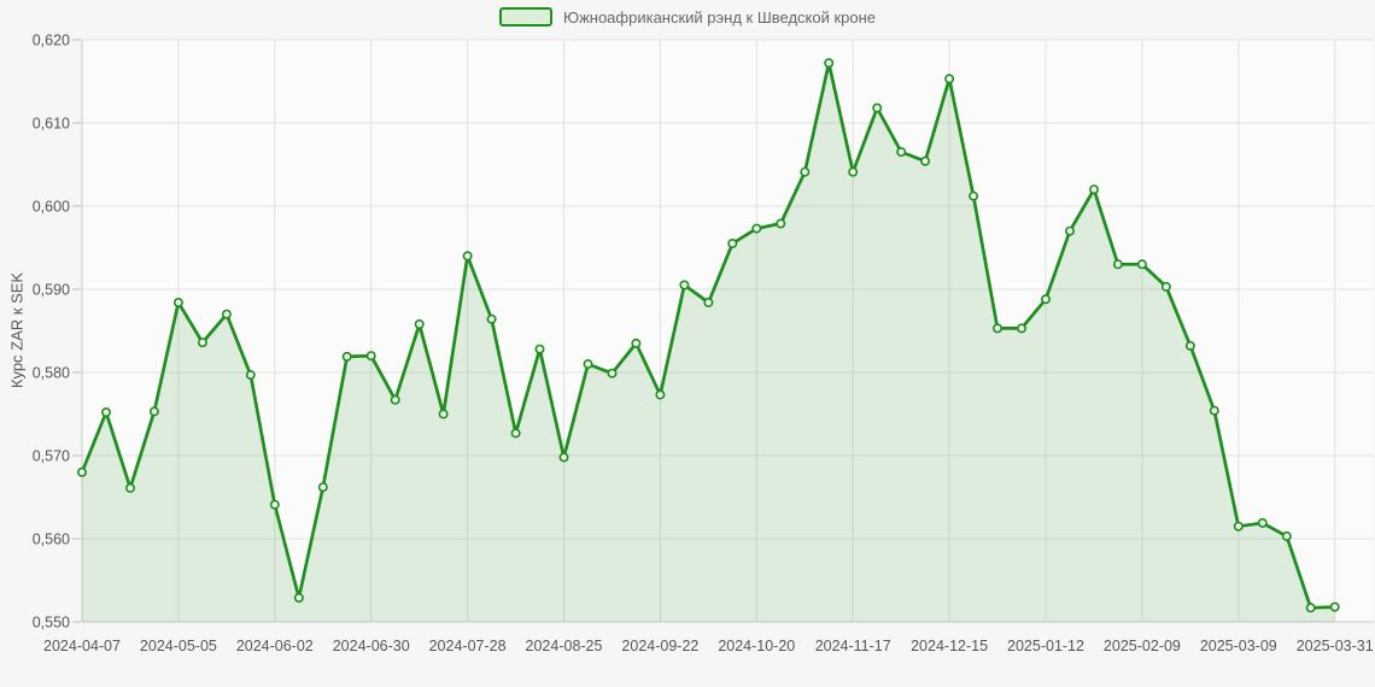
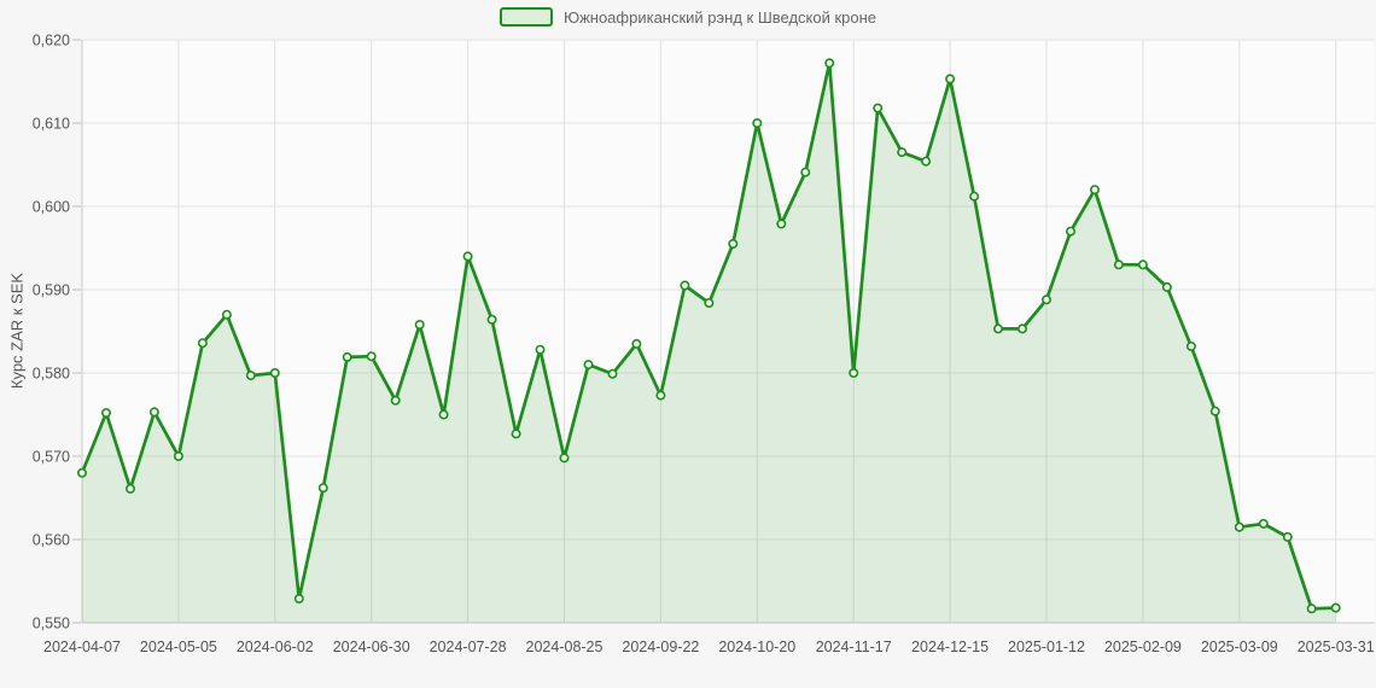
2024-05-05: 0,59 -> 0,57
2024-06-02: 0,56 -> 0,58
2024-10-20: 0,60 -> 0,61
2024-11-17: 0,60 -> 0,58
